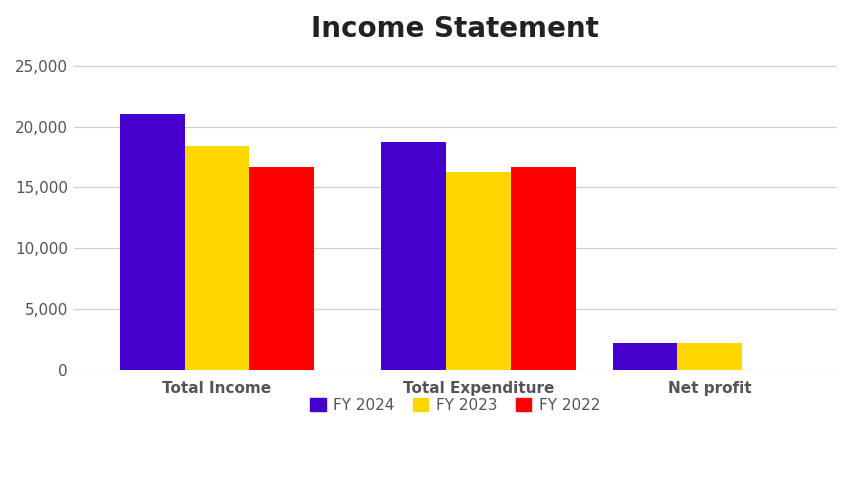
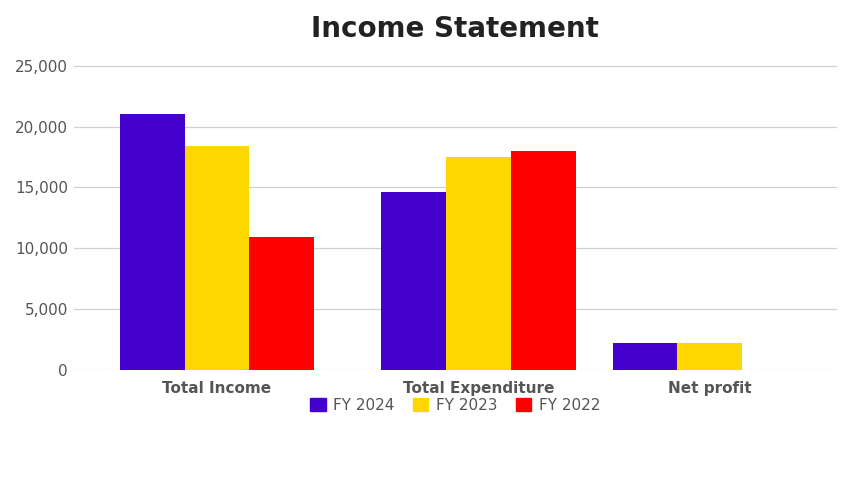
FY 2022/Total Income: 16,700 -> 10,900
FY 2024/Total Expenditure: 18,700 -> 14,600
FY 2023/Total Expenditure: 16,300 -> 17,500
FY 2022/Total Expenditure: 16,700 -> 18,000
